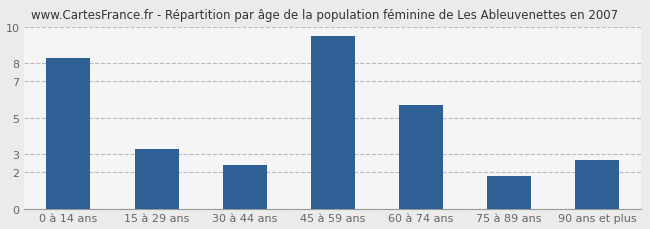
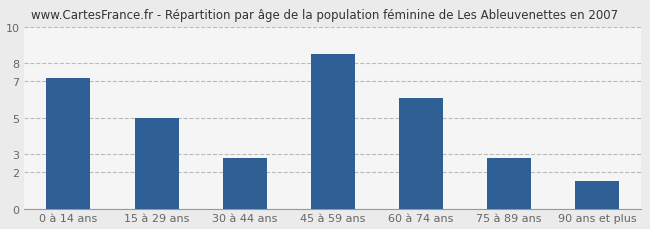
0 à 14 ans: 8.3 -> 7.2
15 à 29 ans: 3.3 -> 5.0
30 à 44 ans: 2.4 -> 2.8
45 à 59 ans: 9.5 -> 8.5
60 à 74 ans: 5.7 -> 6.1
75 à 89 ans: 1.8 -> 2.8
90 ans et plus: 2.7 -> 1.5
